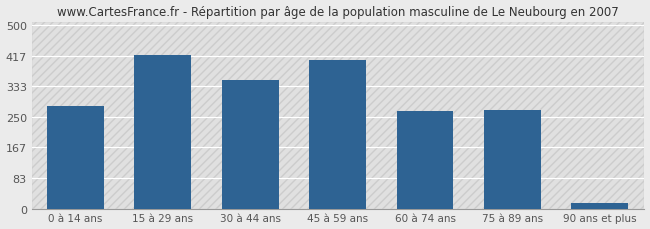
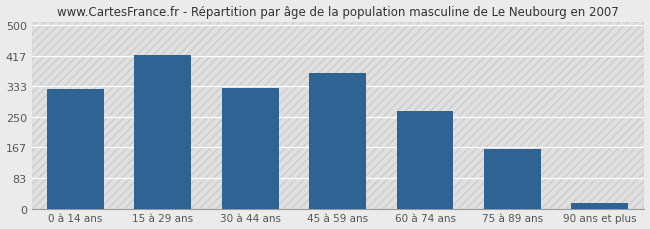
0 à 14 ans: 280 -> 325
30 à 44 ans: 350 -> 330
45 à 59 ans: 405 -> 370
75 à 89 ans: 270 -> 162
